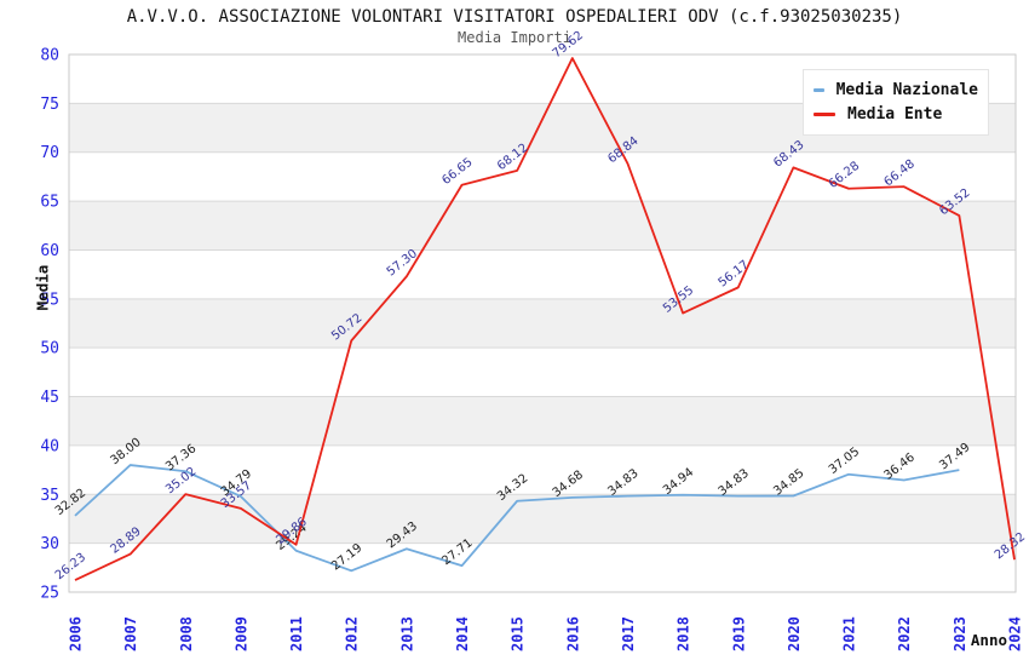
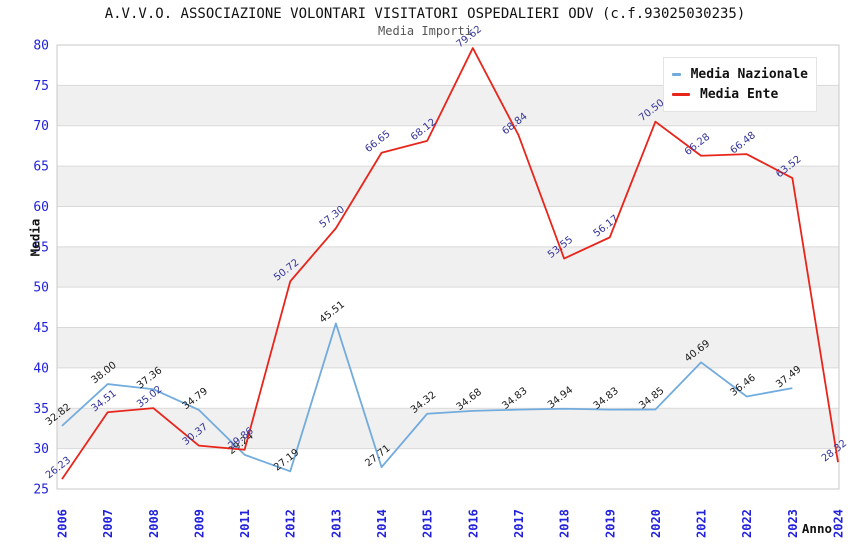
Media Ente/2007: 28.89 -> 34.51
Media Ente/2009: 33.57 -> 30.37
Media Nazionale/2013: 29.43 -> 45.51
Media Ente/2020: 68.43 -> 70.50
Media Nazionale/2021: 37.05 -> 40.69
